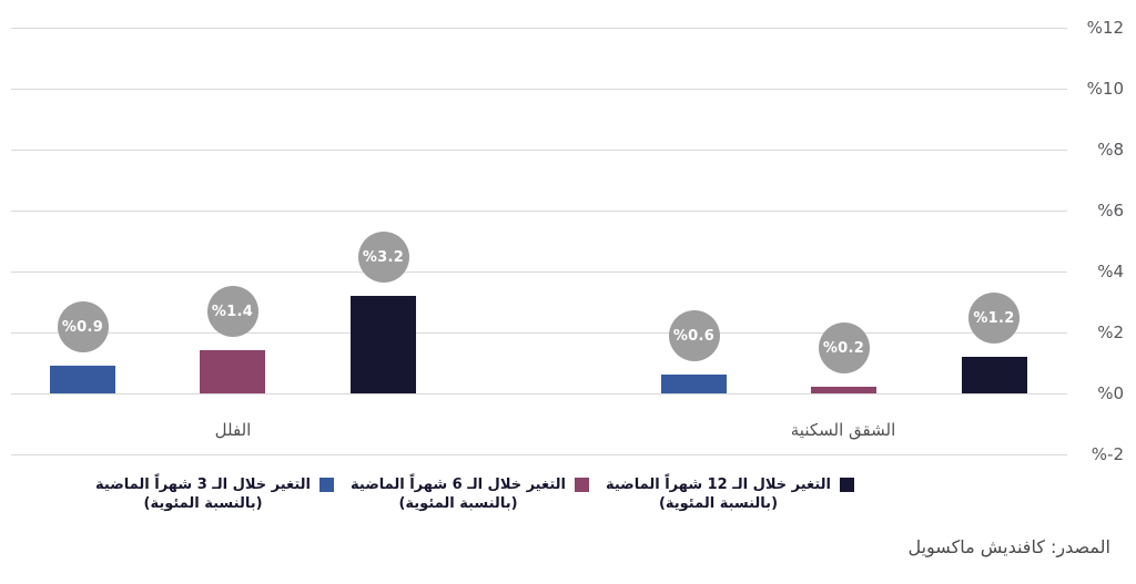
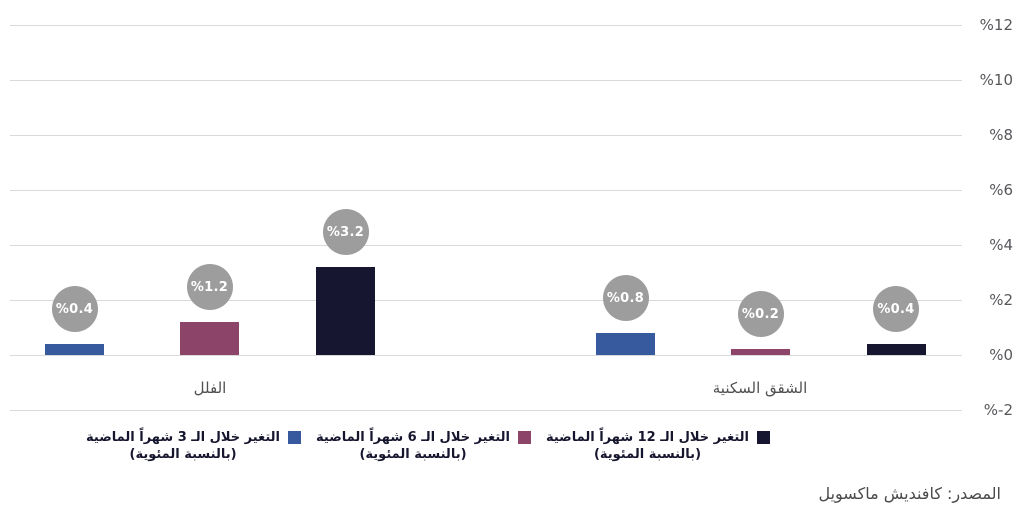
التغير خلال الـ 3 شهراً الماضية (بالنسبة المئوية)/الفلل: 0.9 -> 0.4
التغير خلال الـ 6 شهراً الماضية (بالنسبة المئوية)/الفلل: 1.4 -> 1.2
التغير خلال الـ 3 شهراً الماضية (بالنسبة المئوية)/الشقق السكنية: 0.6 -> 0.8
التغير خلال الـ 12 شهراً الماضية (بالنسبة المئوية)/الشقق السكنية: 1.2 -> 0.4
